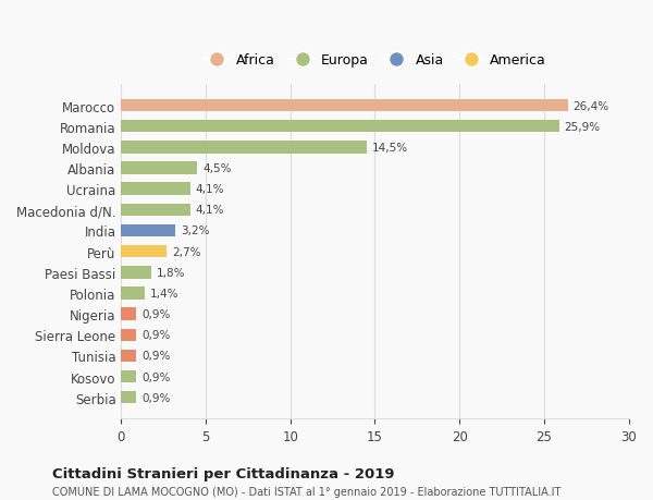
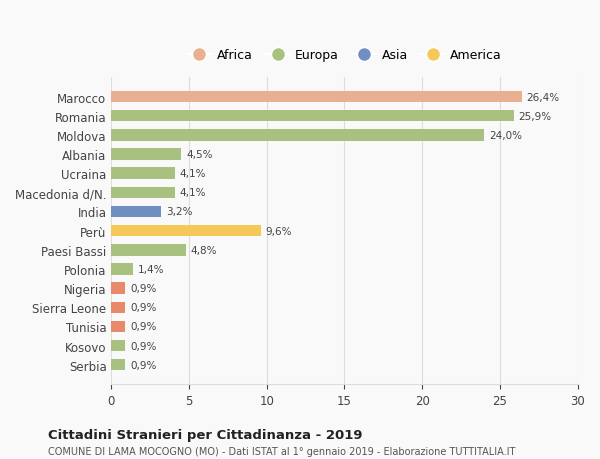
Moldova: 14,5% -> 24,0%
Perù: 2,7% -> 9,6%
Paesi Bassi: 1,8% -> 4,8%
